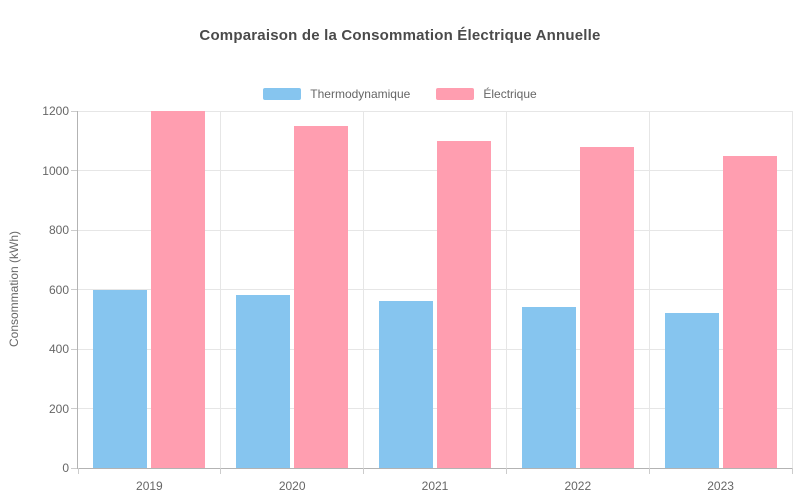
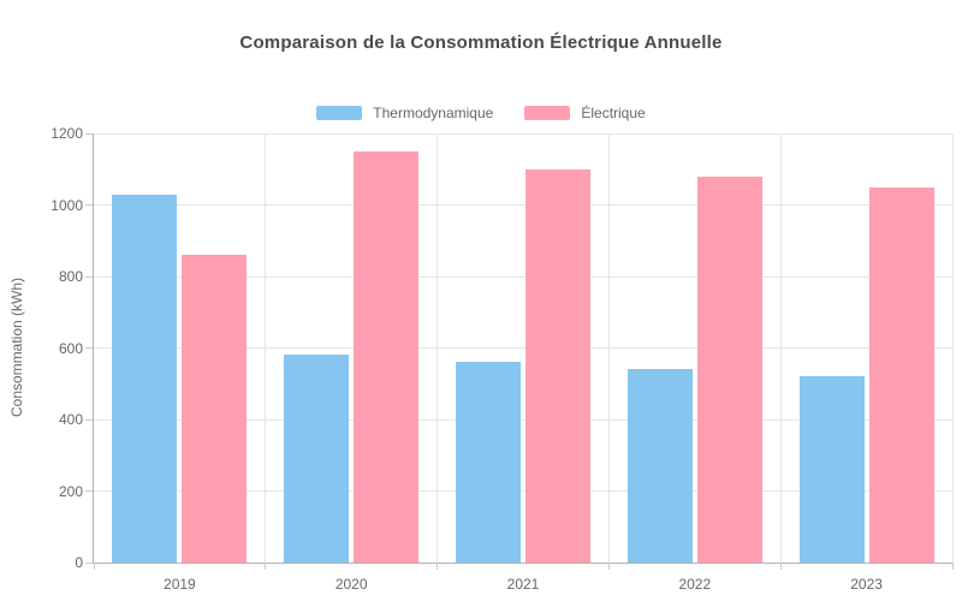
Thermodynamique/2019: 600 -> 1030
Électrique/2019: 1200 -> 860
